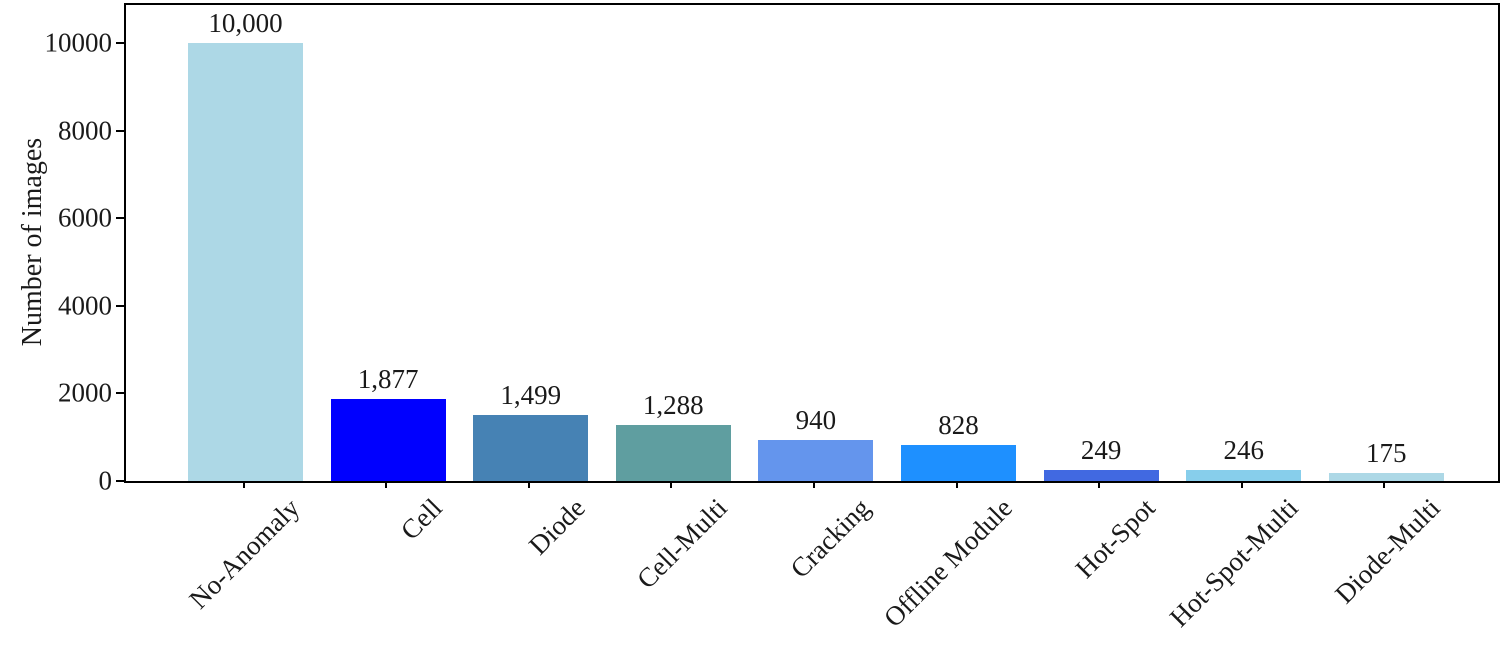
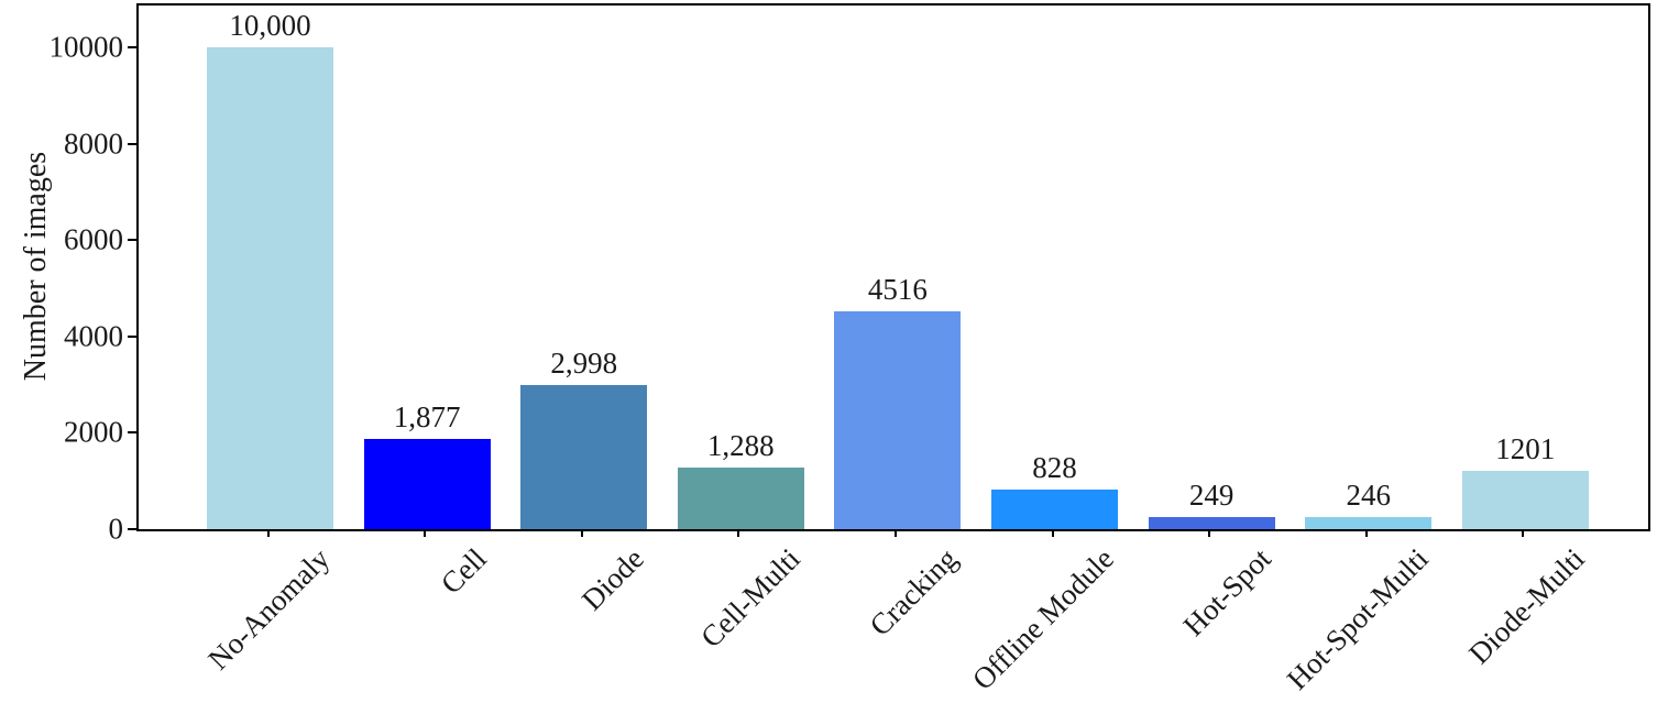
Diode: 1,499 -> 2,998
Cracking: 940 -> 4516
Diode-Multi: 175 -> 1201
